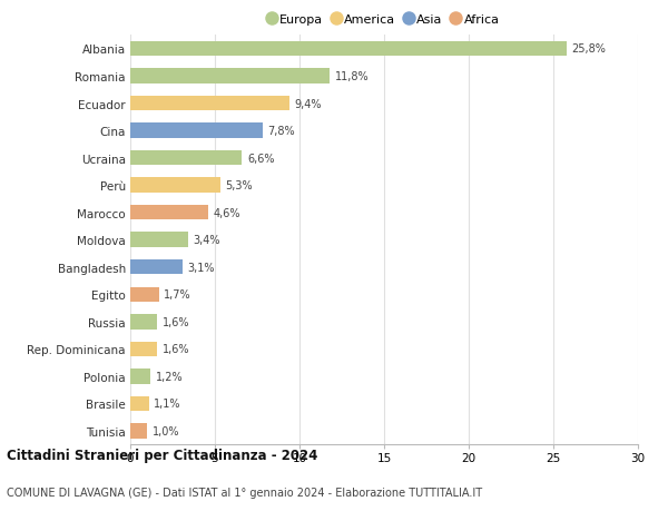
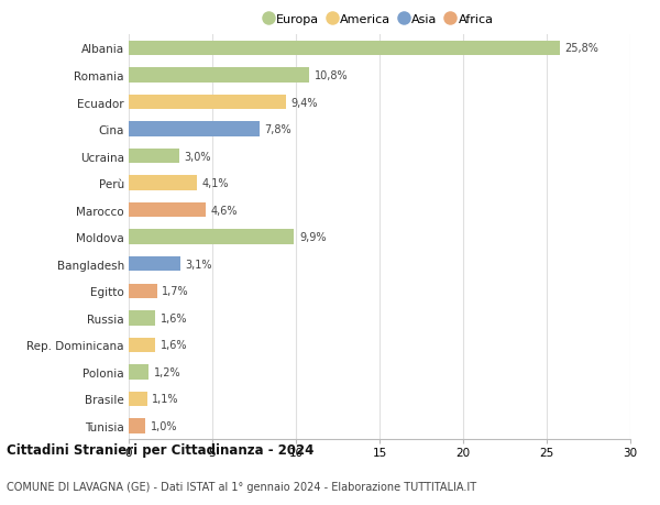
Romania: 11,8% -> 10,8%
Ucraina: 6,6% -> 3,0%
Perù: 5,3% -> 4,1%
Moldova: 3,4% -> 9,9%
